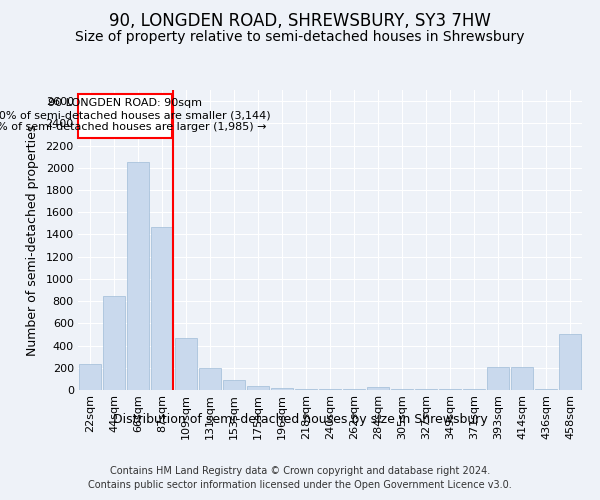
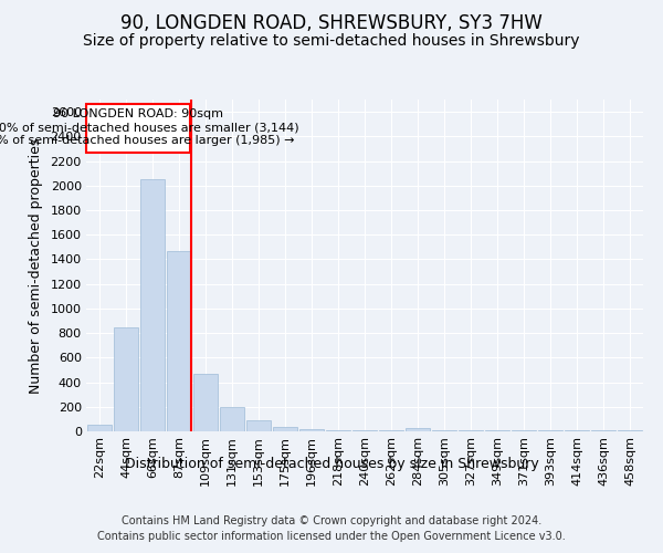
22sqm: 230 -> 50
393sqm: 210 -> 0
414sqm: 210 -> 0
458sqm: 500 -> 0
